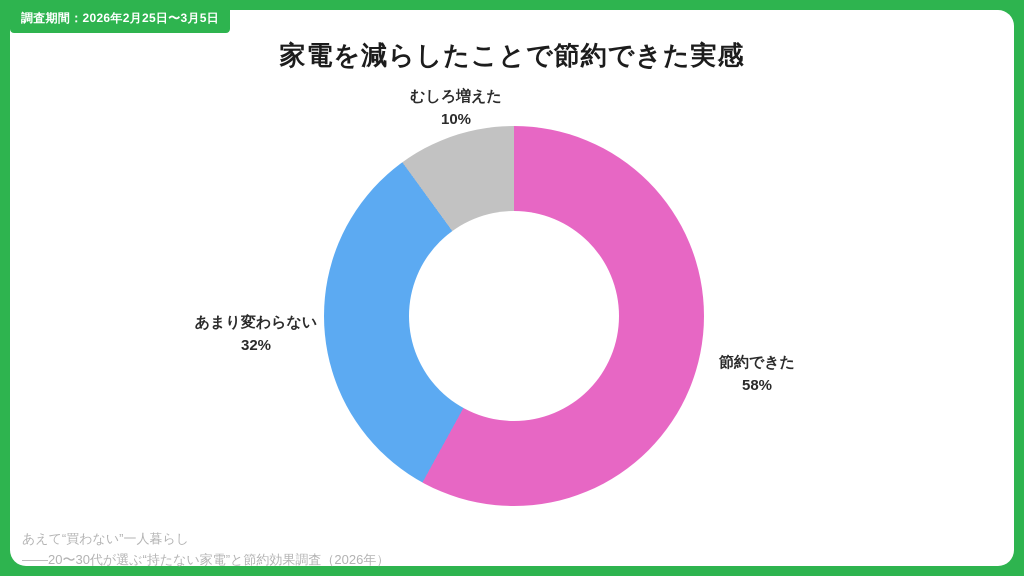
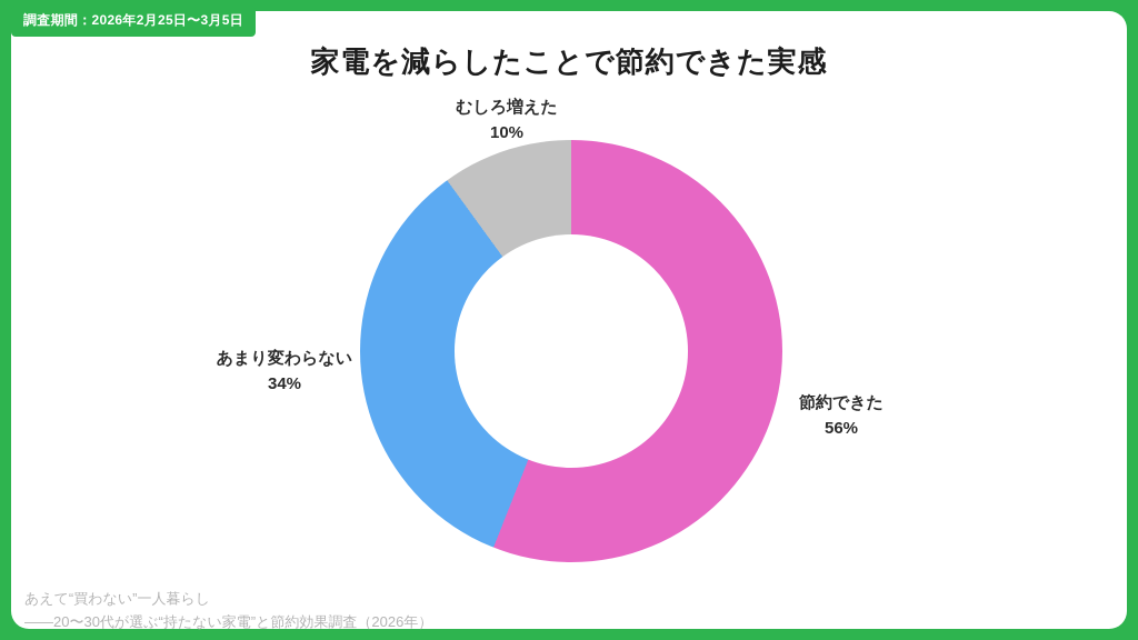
節約できた: 58% -> 56%
あまり変わらない: 32% -> 34%
